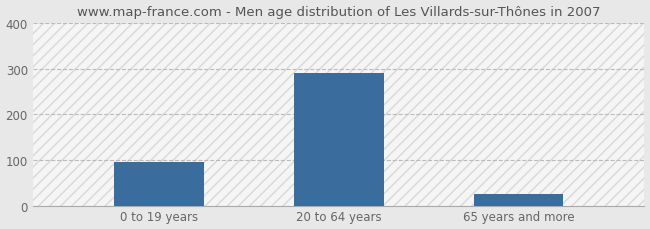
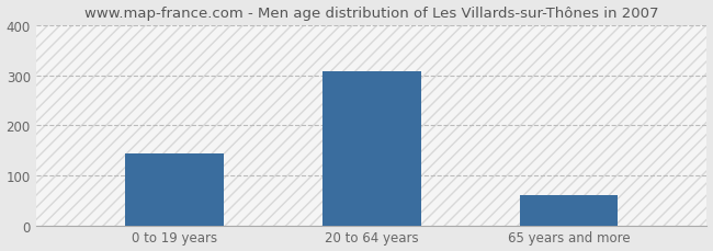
0 to 19 years: 95 -> 143
20 to 64 years: 290 -> 308
65 years and more: 25 -> 60
